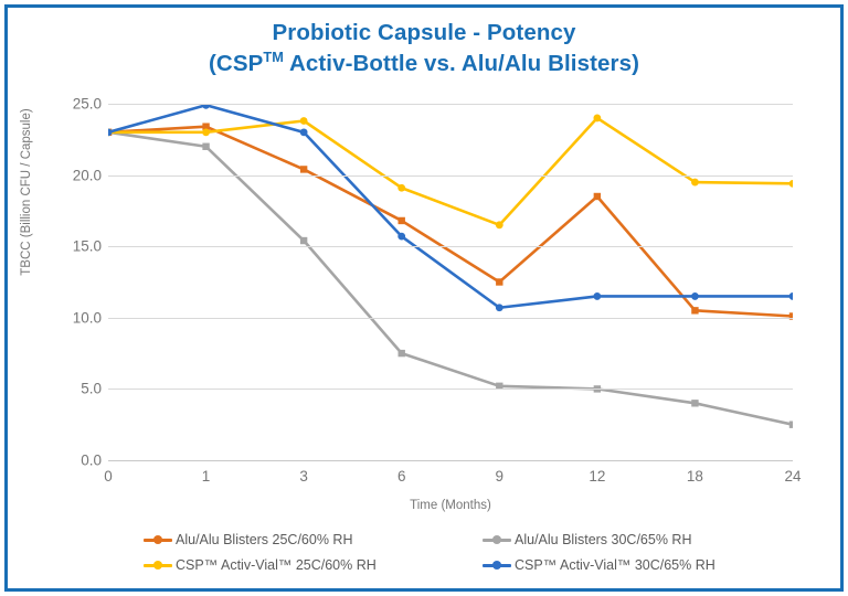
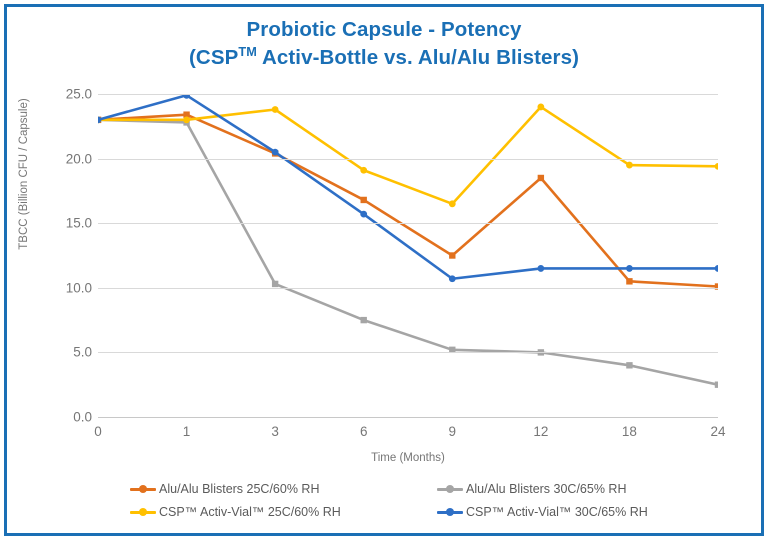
Alu/Alu Blisters 30C/65% RH/1: 22.0 -> 22.8
Alu/Alu Blisters 30C/65% RH/3: 15.4 -> 10.3
CSP™ Activ-Vial™ 30C/65% RH/3: 23.0 -> 20.5
